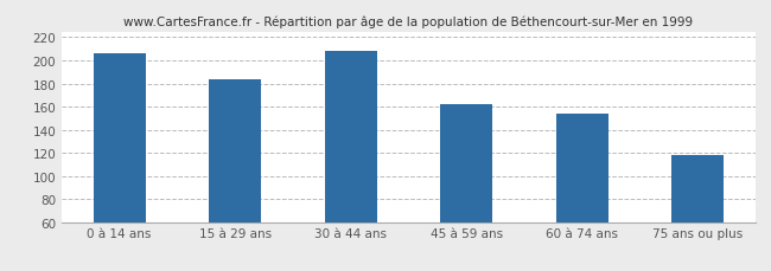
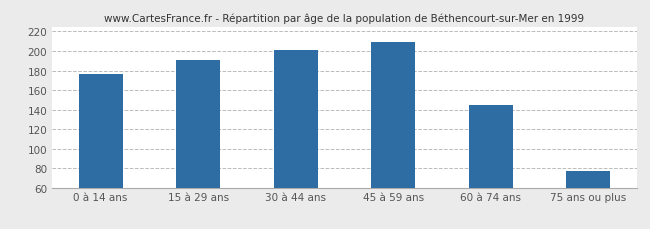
0 à 14 ans: 206 -> 176
15 à 29 ans: 184 -> 191
30 à 44 ans: 208 -> 201
45 à 59 ans: 162 -> 209
60 à 74 ans: 154 -> 145
75 ans ou plus: 118 -> 77
